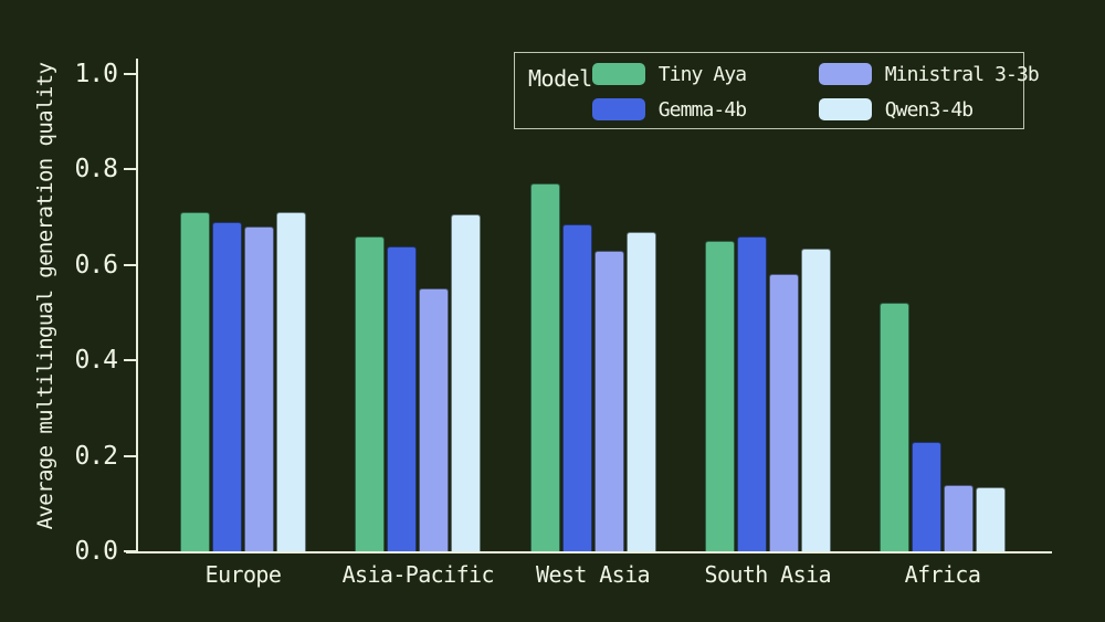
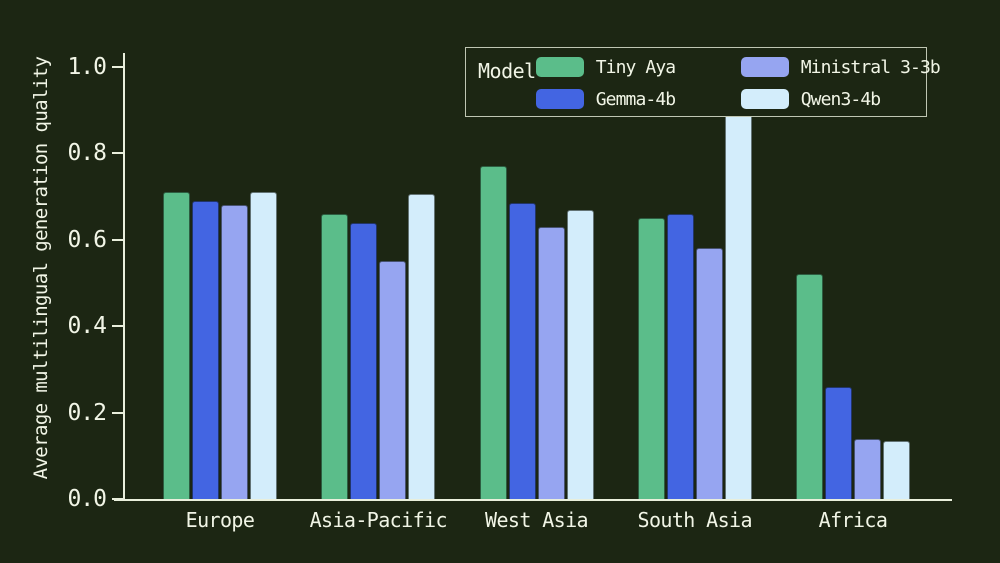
Qwen3-4b/South Asia: 0.64 -> 0.92
Gemma-4b/Africa: 0.23 -> 0.26
